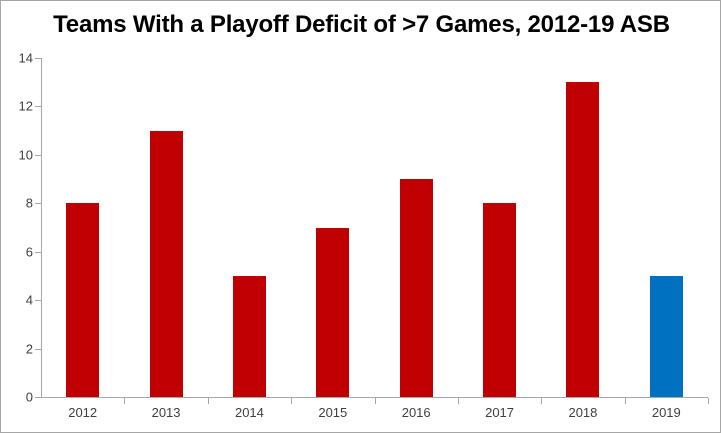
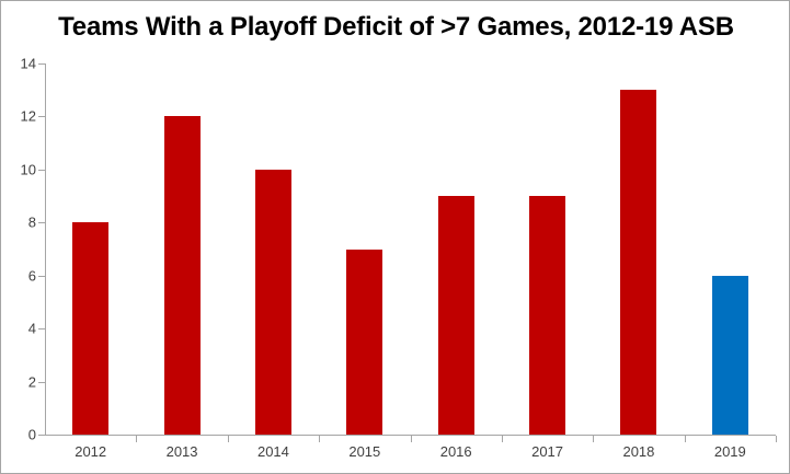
2013: 11 -> 12
2014: 5 -> 10
2017: 8 -> 9
2019: 5 -> 6
